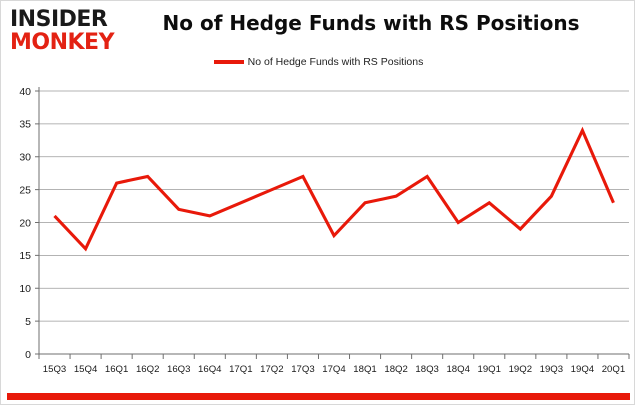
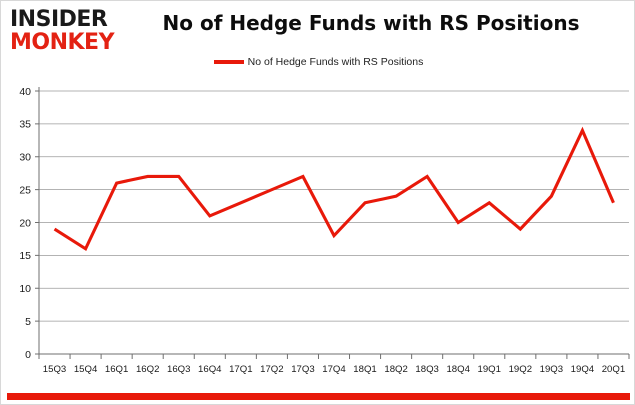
15Q3: 21 -> 19
16Q3: 22 -> 27
